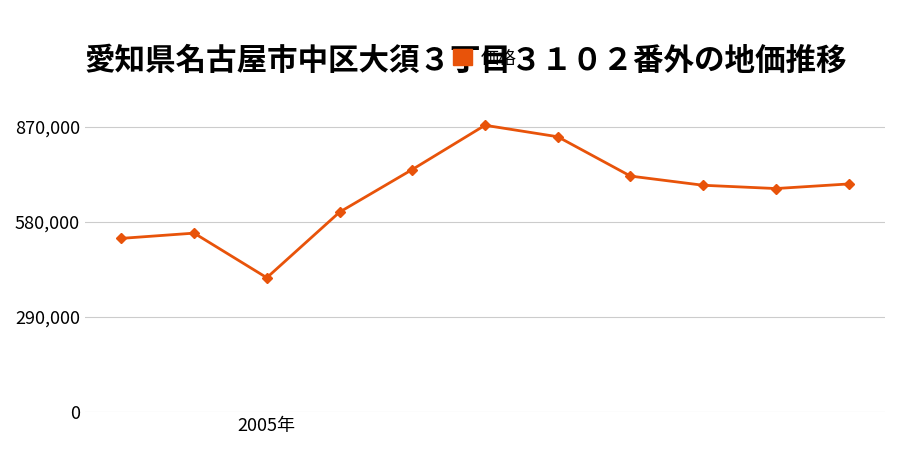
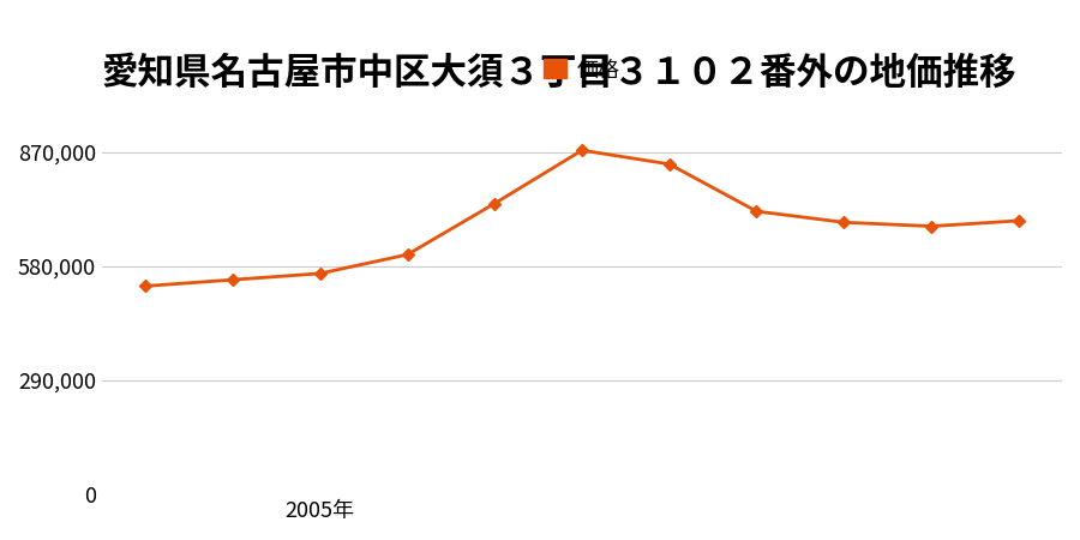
2005年: 410,000 -> 562,000
